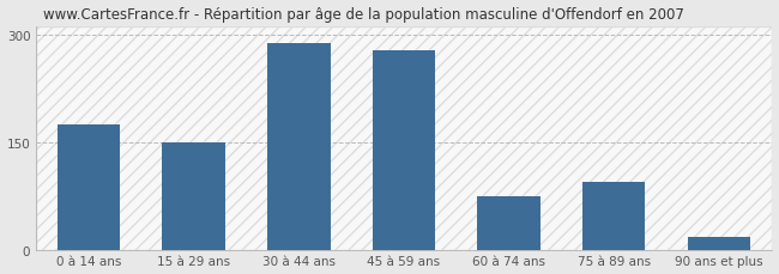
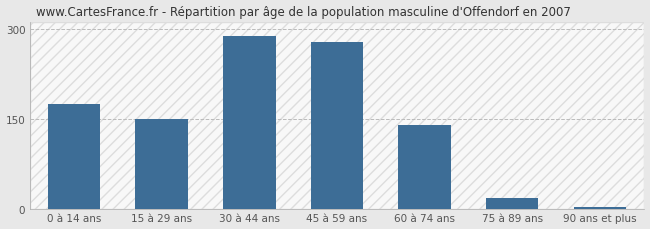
60 à 74 ans: 74 -> 140
75 à 89 ans: 94 -> 18
90 ans et plus: 18 -> 2
